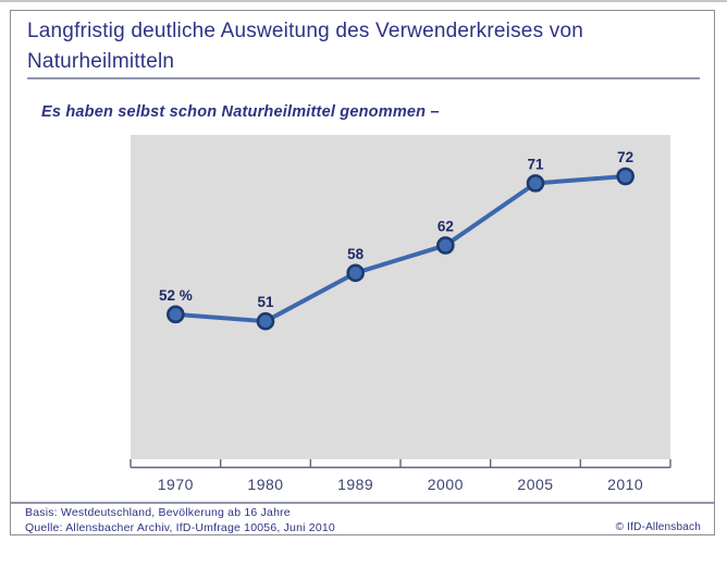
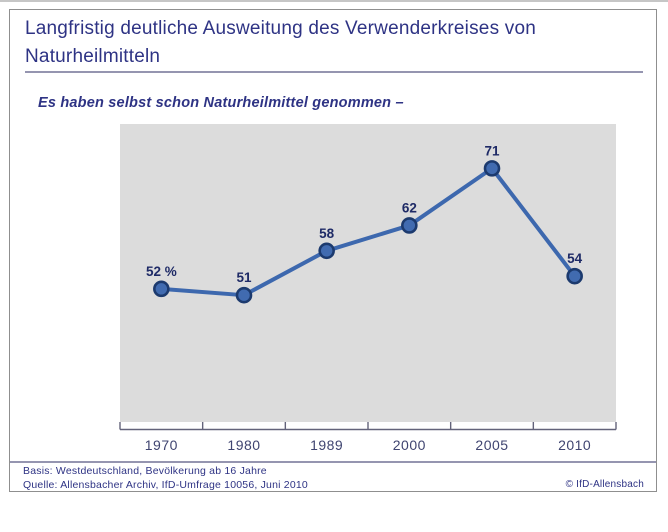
2010: 72 -> 54
